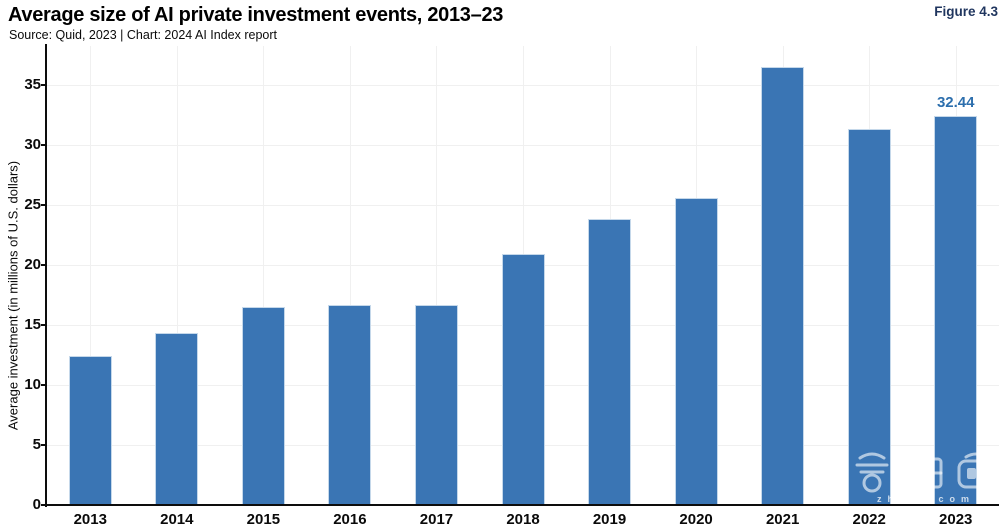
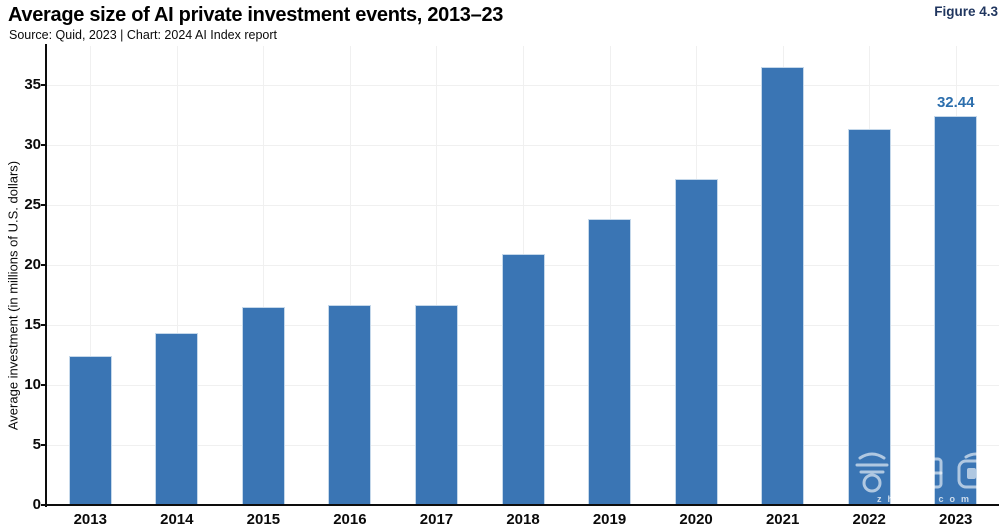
2020: 25.6 -> 27.2
